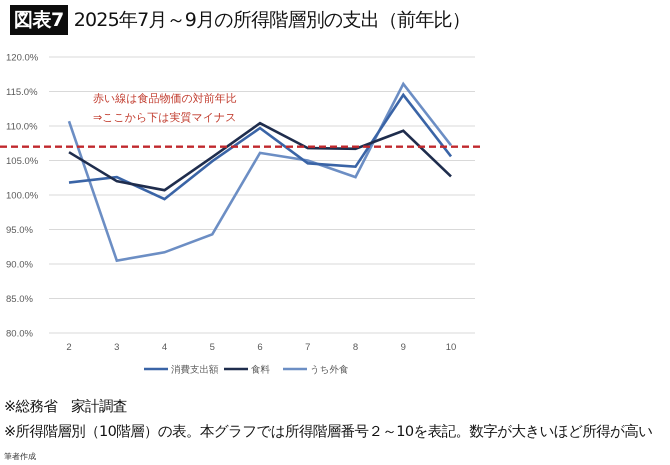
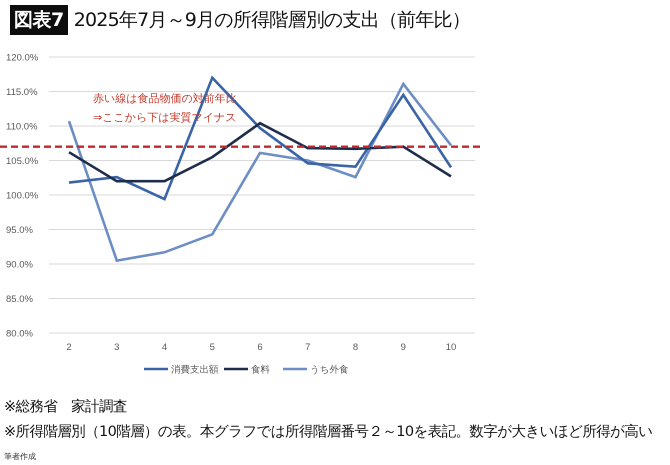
食料/4: 101% -> 102%
消費支出額/5: 105% -> 117%
食料/9: 109% -> 107%
消費支出額/10: 106% -> 104%
